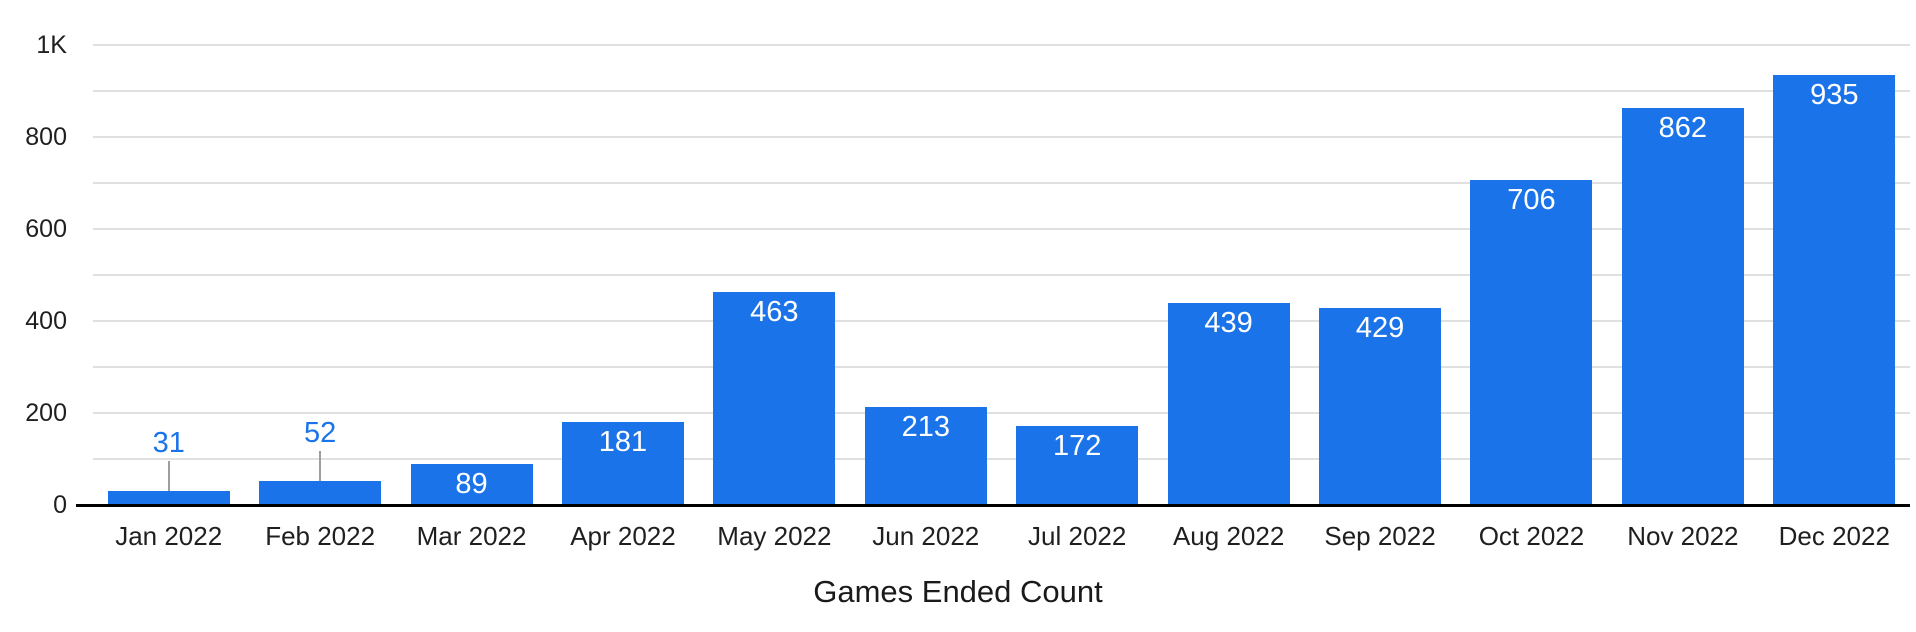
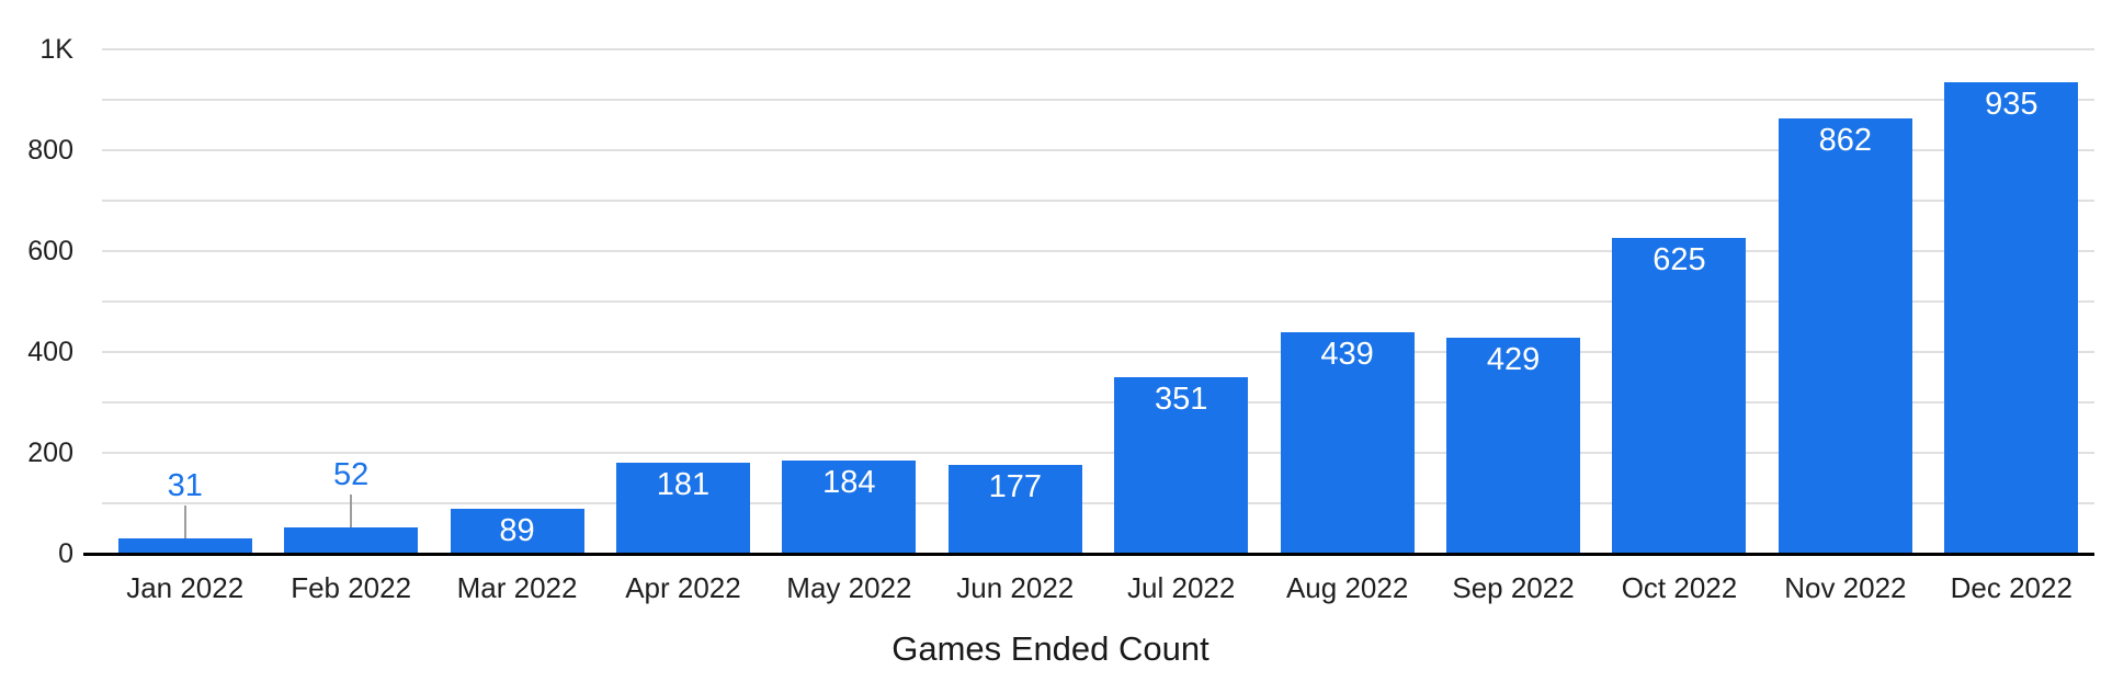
May 2022: 463 -> 184
Jun 2022: 213 -> 177
Jul 2022: 172 -> 351
Oct 2022: 706 -> 625
